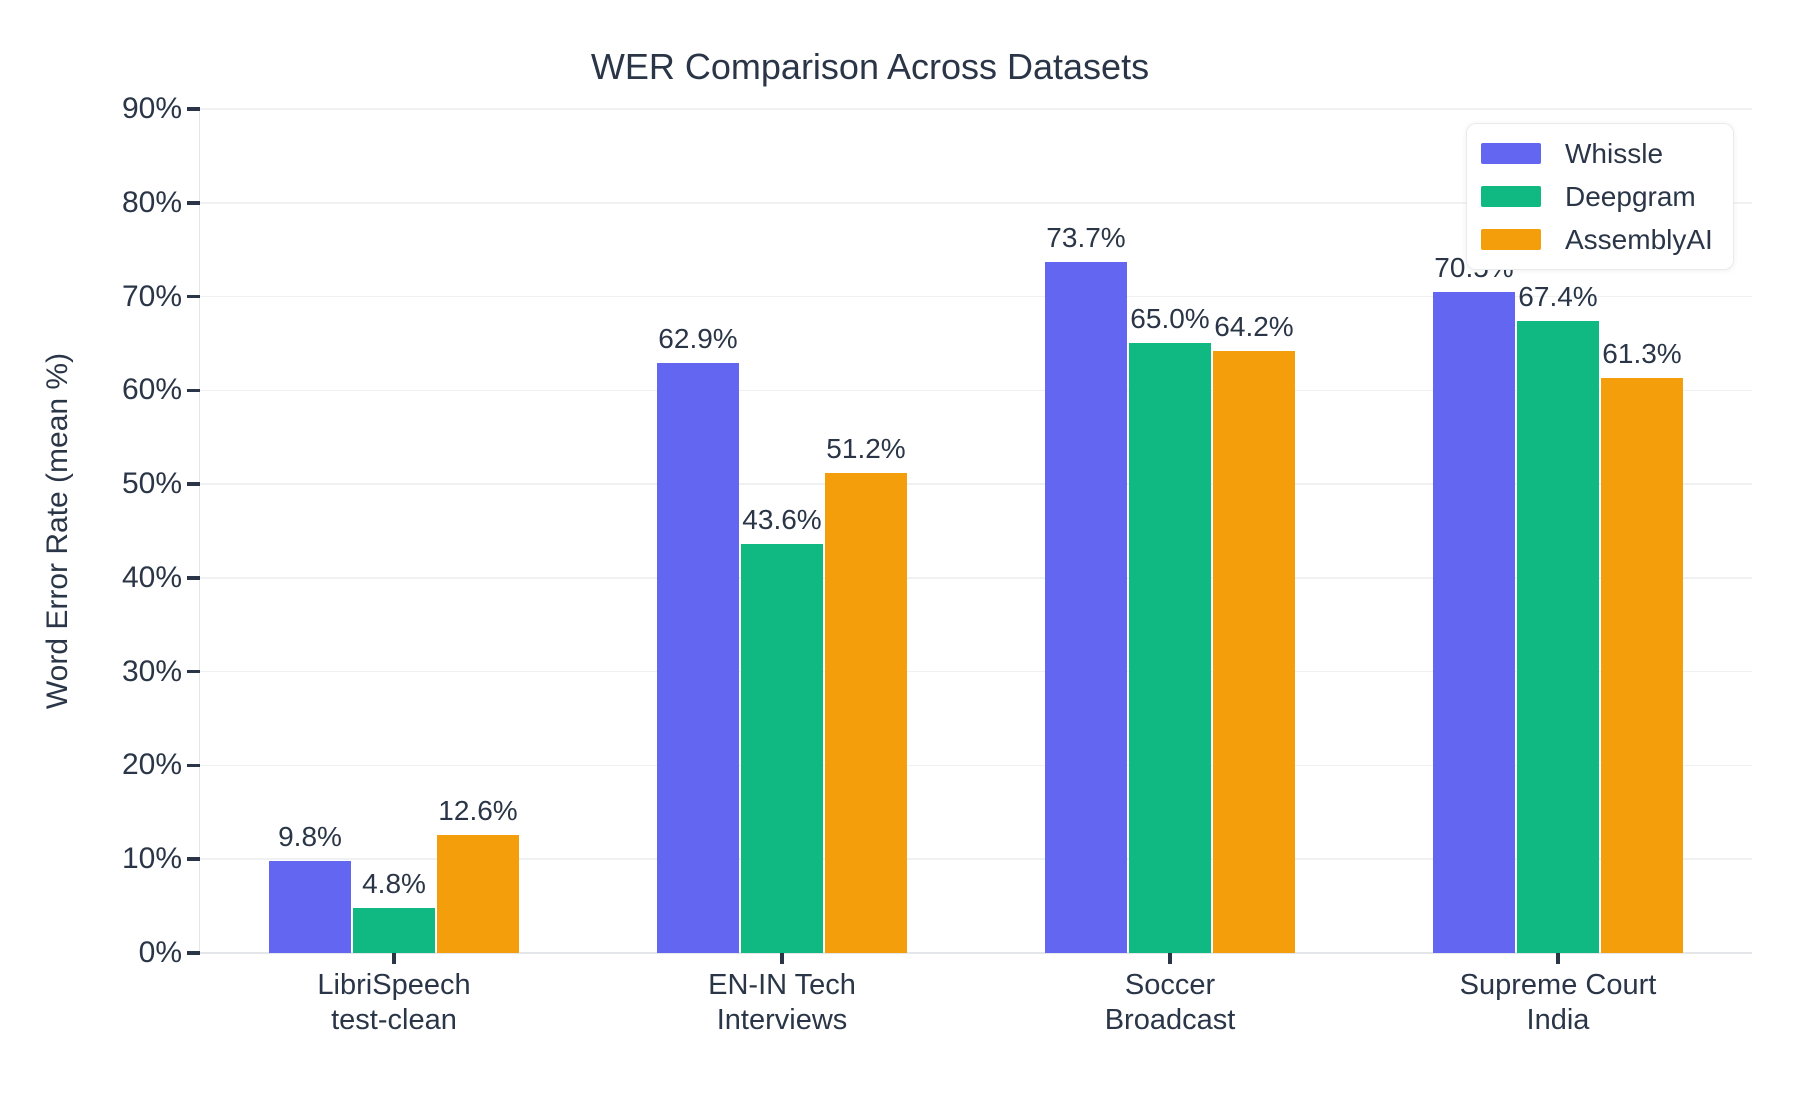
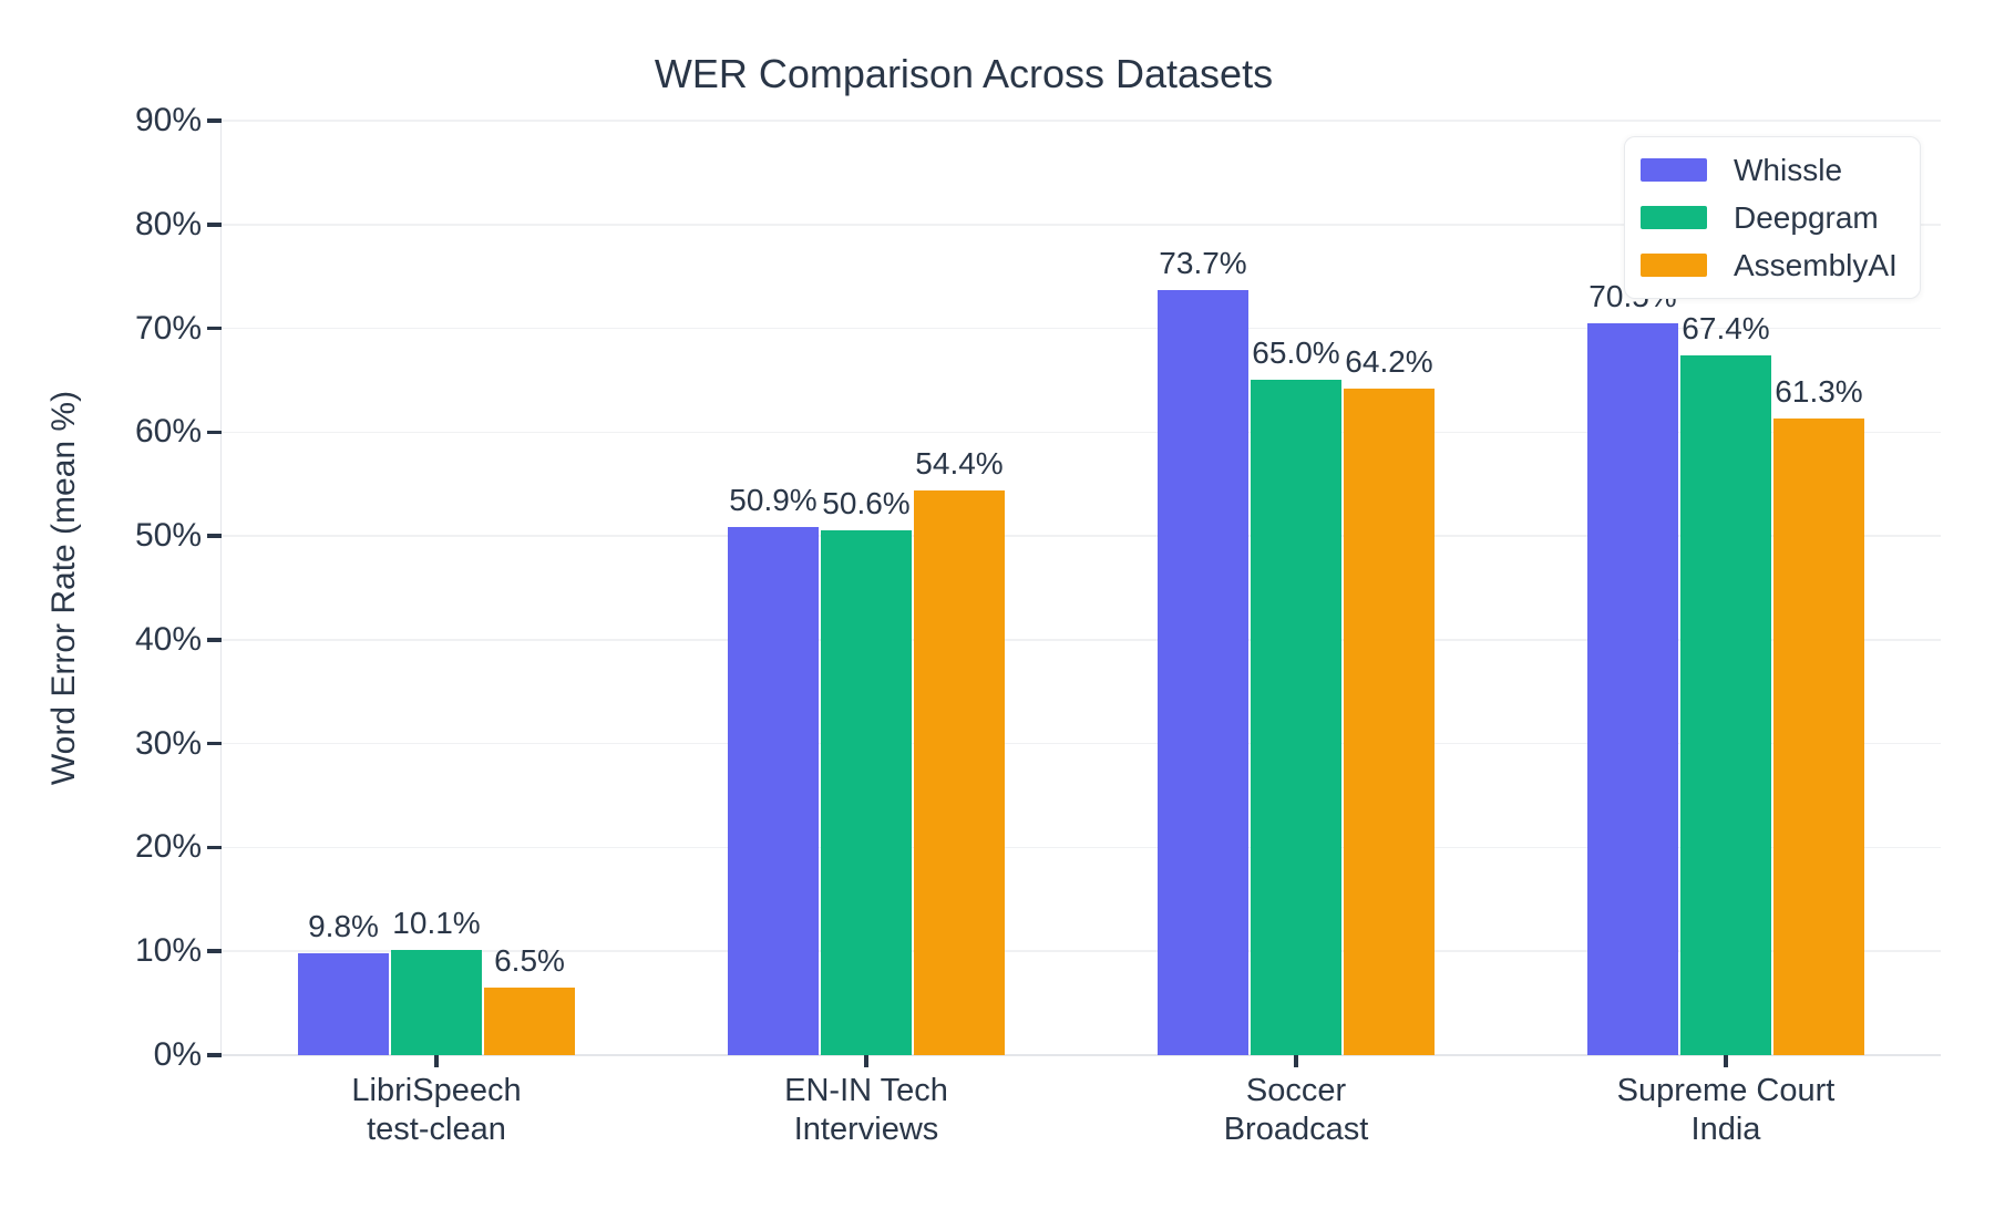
Deepgram/LibriSpeech test-clean: 4.8% -> 10.1%
AssemblyAI/LibriSpeech test-clean: 12.6% -> 6.5%
Whissle/EN-IN Tech Interviews: 62.9% -> 50.9%
Deepgram/EN-IN Tech Interviews: 43.6% -> 50.6%
AssemblyAI/EN-IN Tech Interviews: 51.2% -> 54.4%
